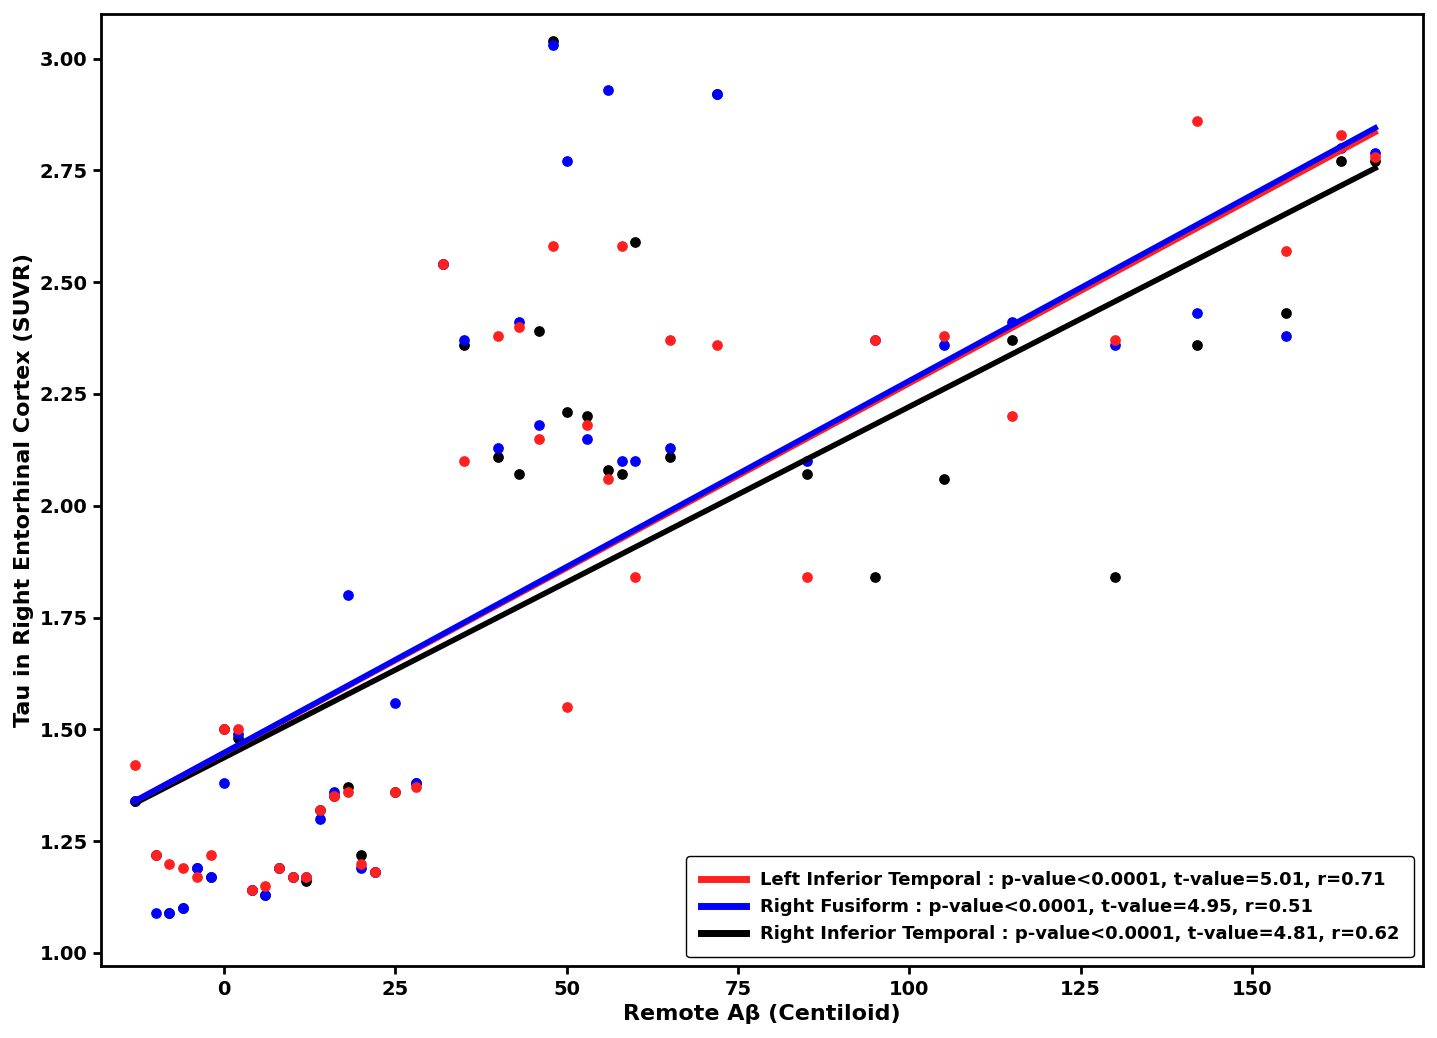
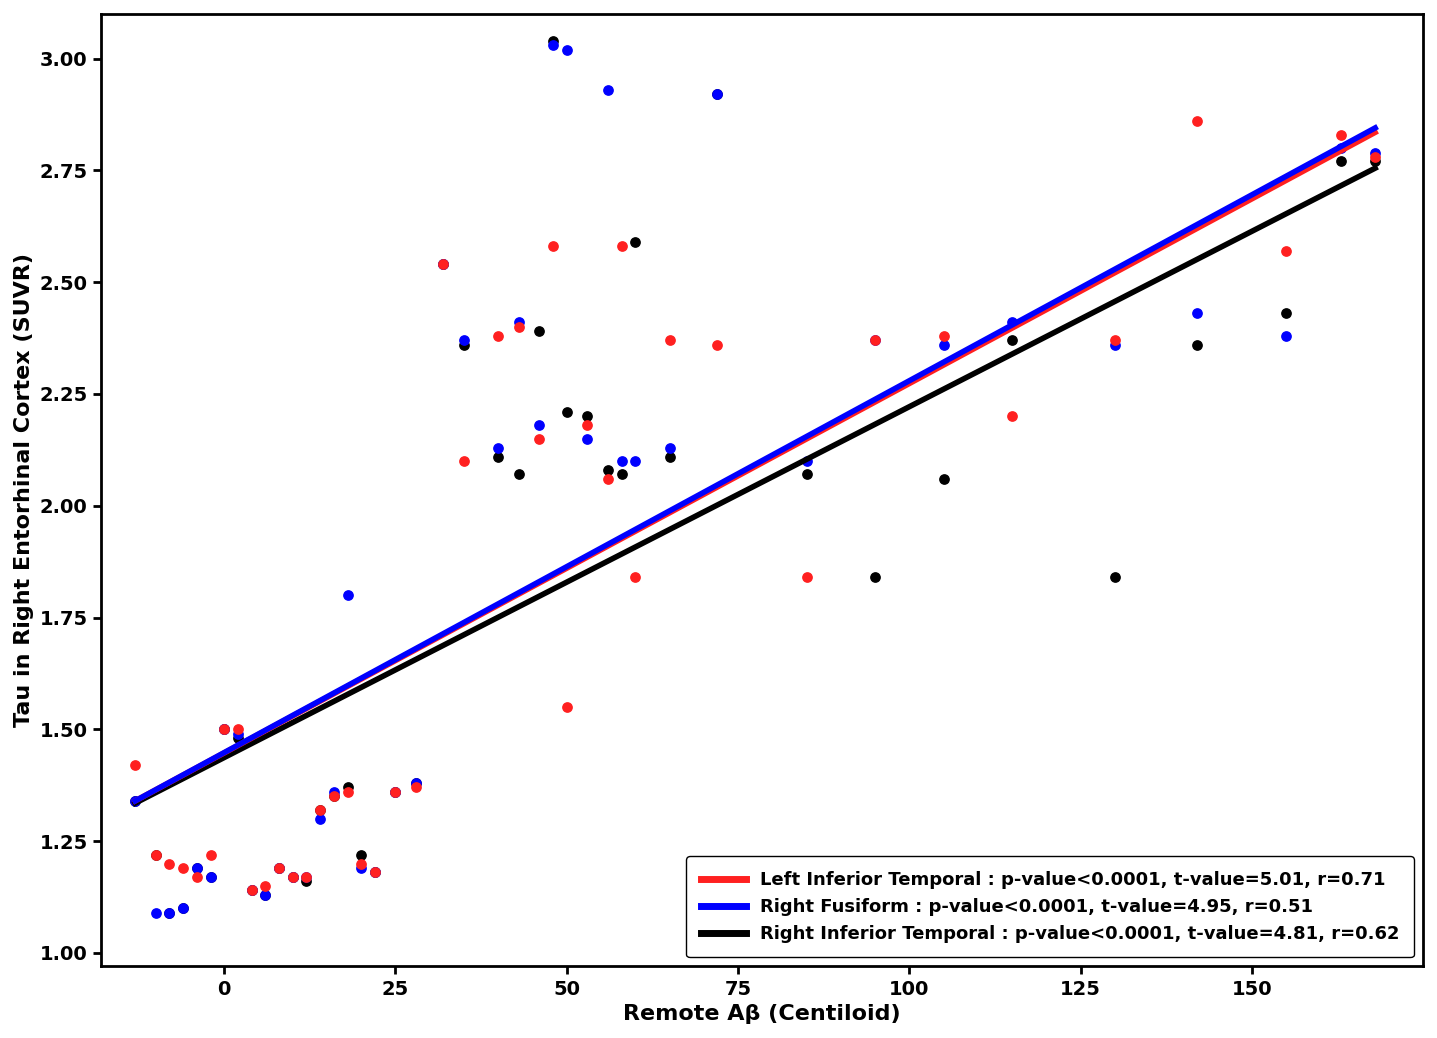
Right Fusiform : p-value<0.0001, t-value=4.95, r=0.51/0: 1.38 -> 1.50
Right Fusiform : p-value<0.0001, t-value=4.95, r=0.51/25: 1.56 -> 1.36
Right Fusiform : p-value<0.0001, t-value=4.95, r=0.51/50: 2.77 -> 3.02
